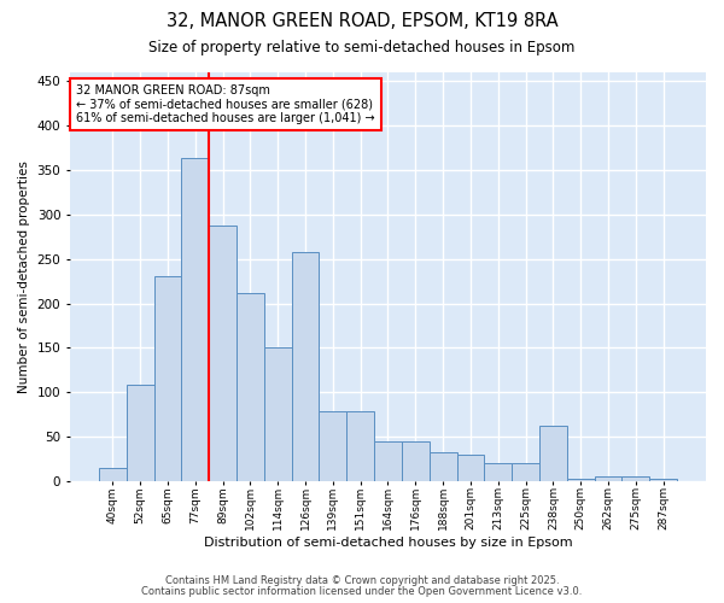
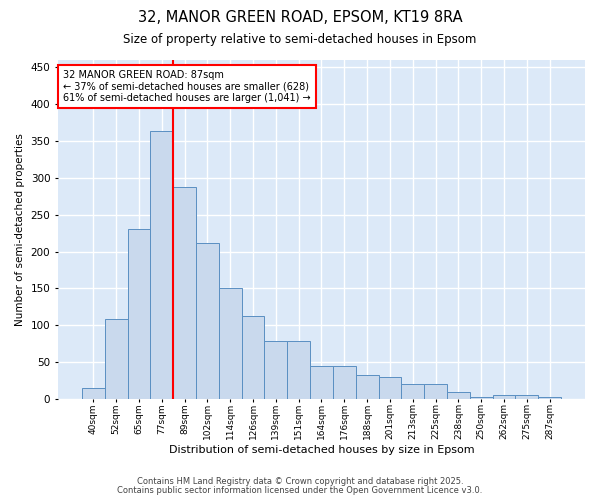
126sqm: 258 -> 112
238sqm: 62 -> 10
